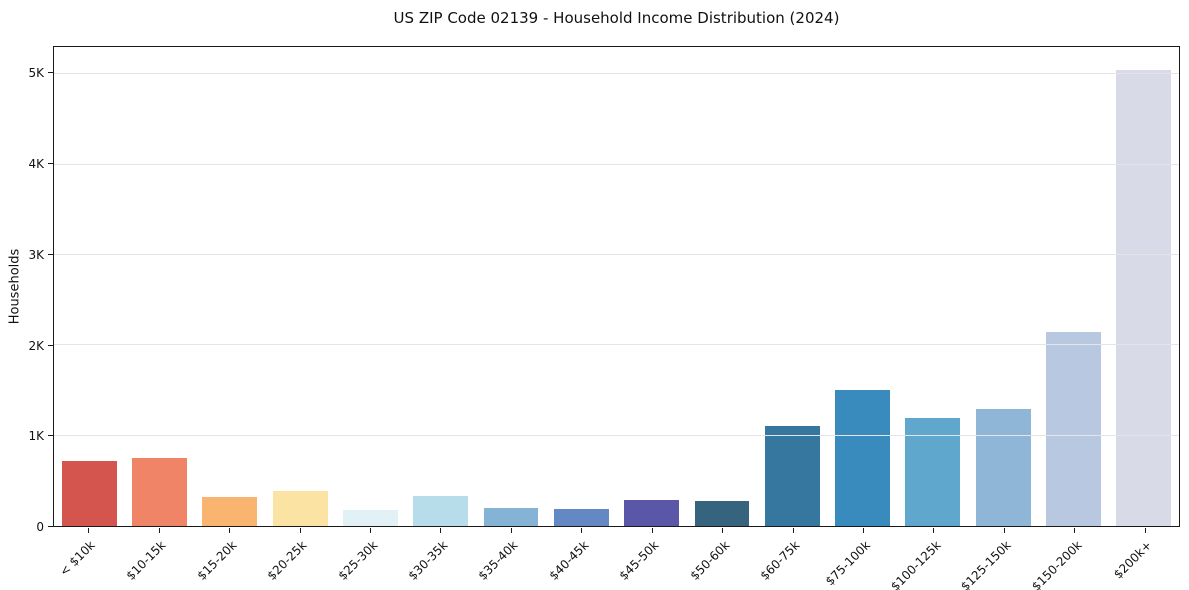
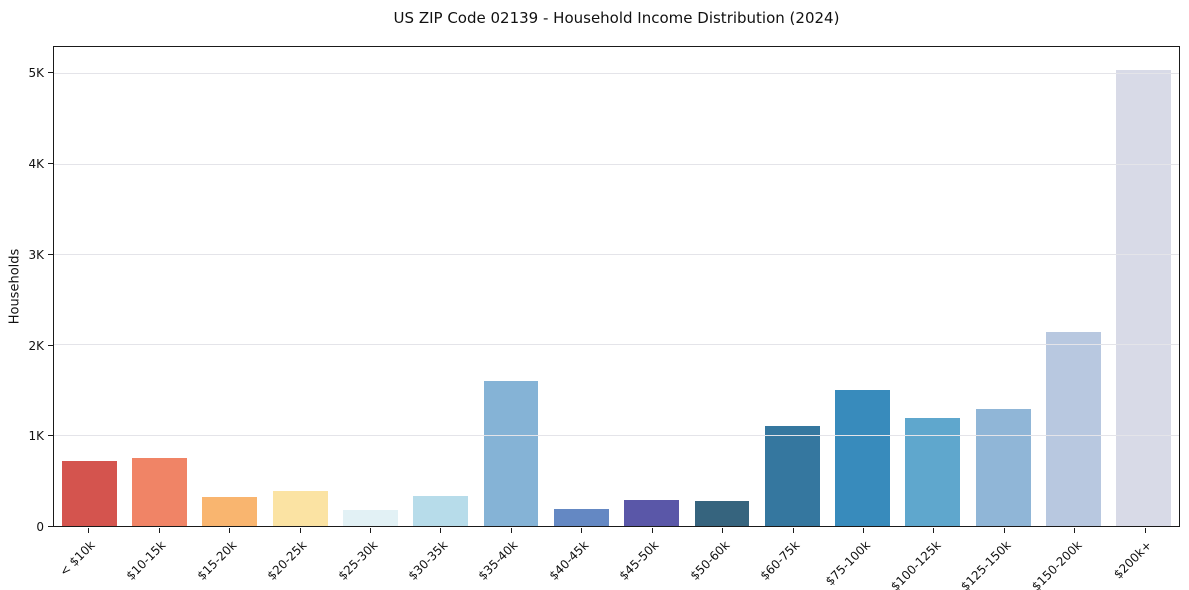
$35-40k: 0.2K -> 1.6K
